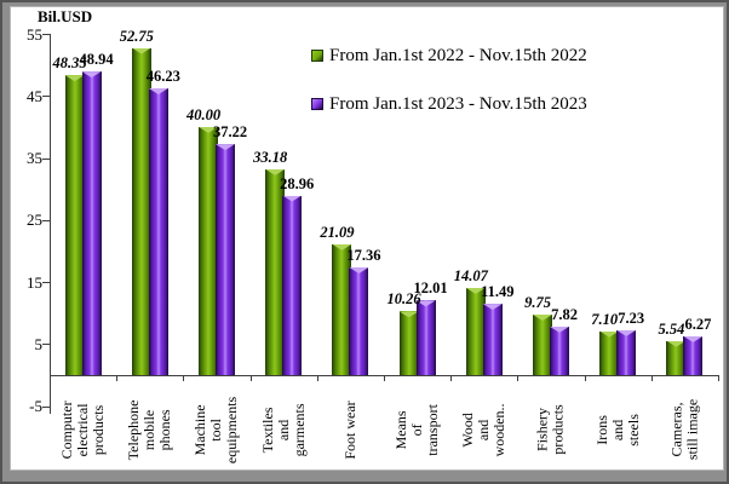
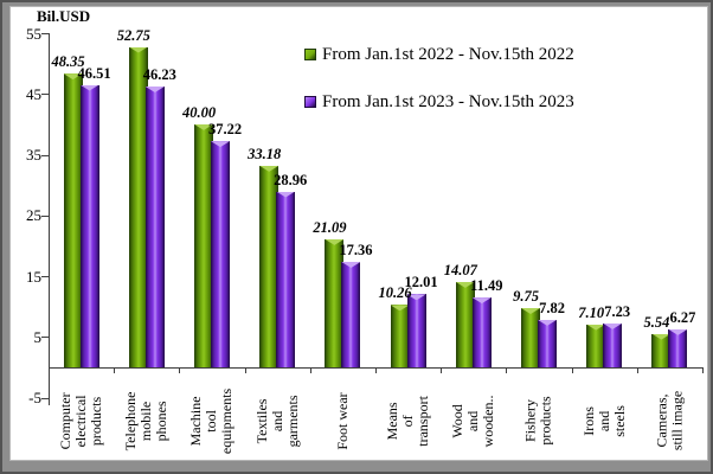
From Jan.1st 2023 - Nov.15th 2023/Computer electrical products: 48.94 -> 46.51
